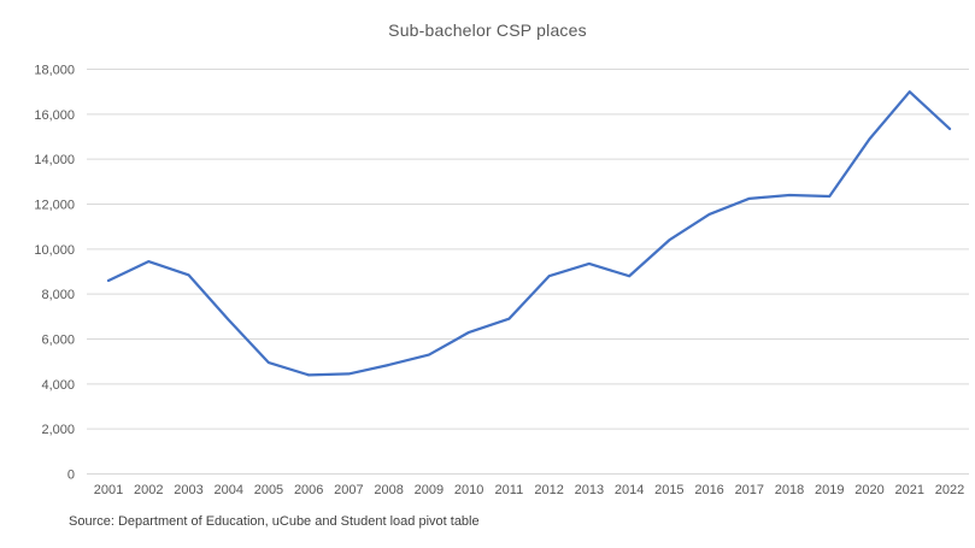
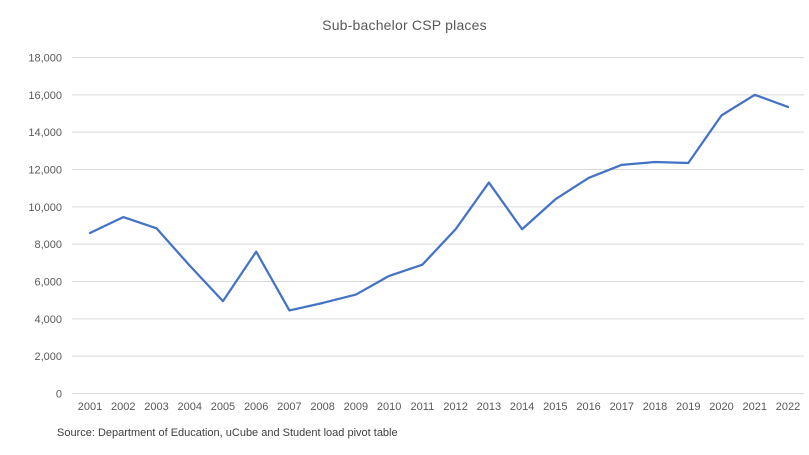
2006: 4400 -> 7600
2013: 9400 -> 11300
2021: 17000 -> 16000
